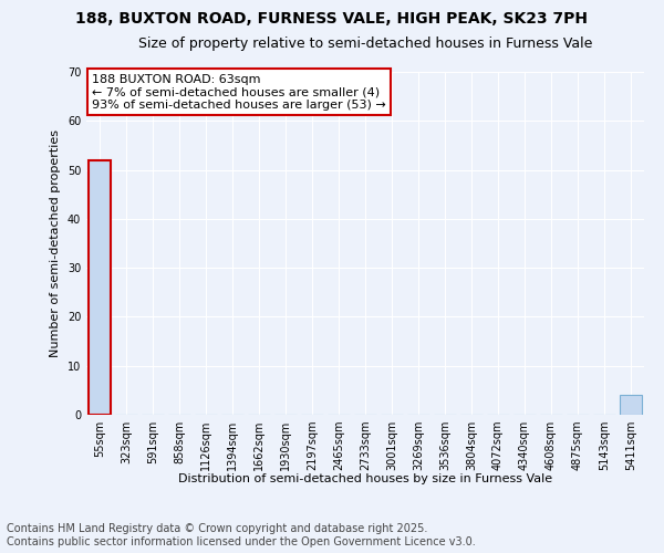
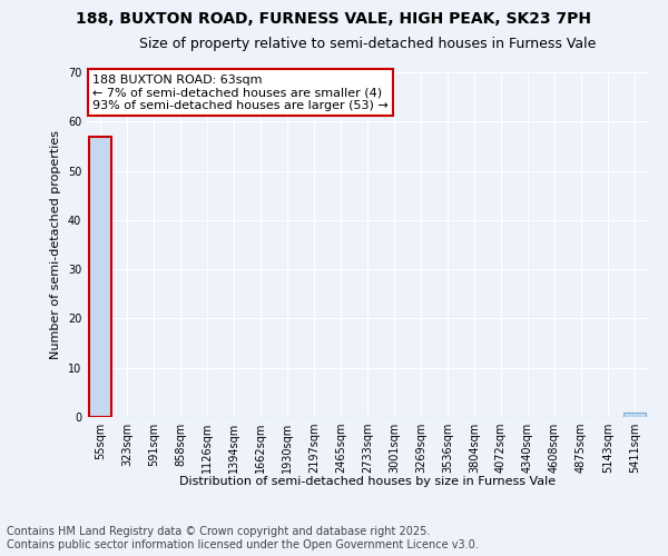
55sqm: 52 -> 57
5411sqm: 4 -> 1
